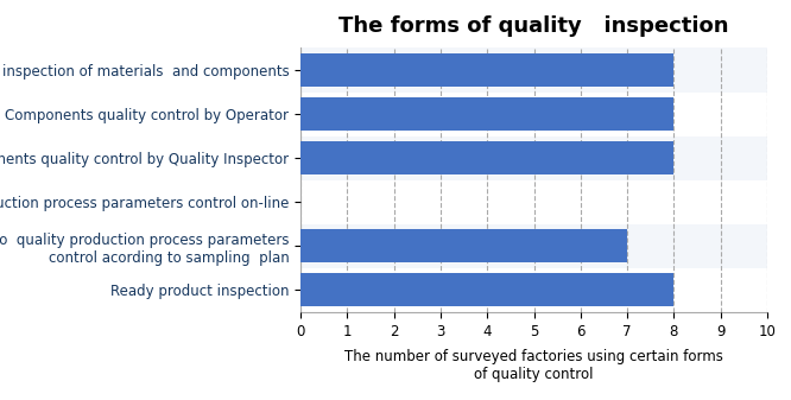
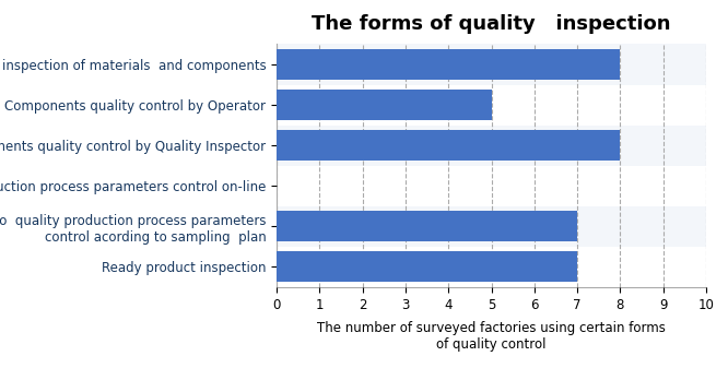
Components quality control by Operator: 8 -> 5
Ready product inspection: 8 -> 7
